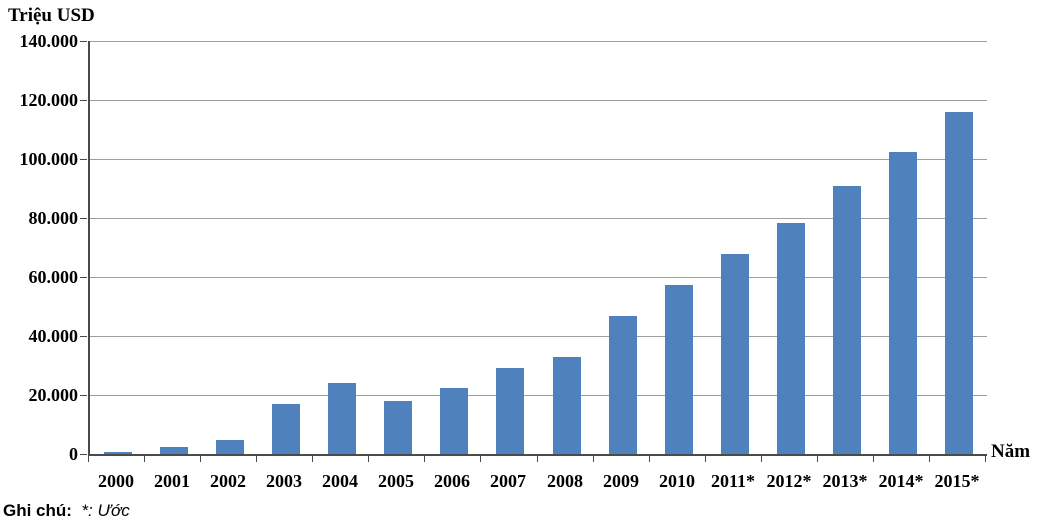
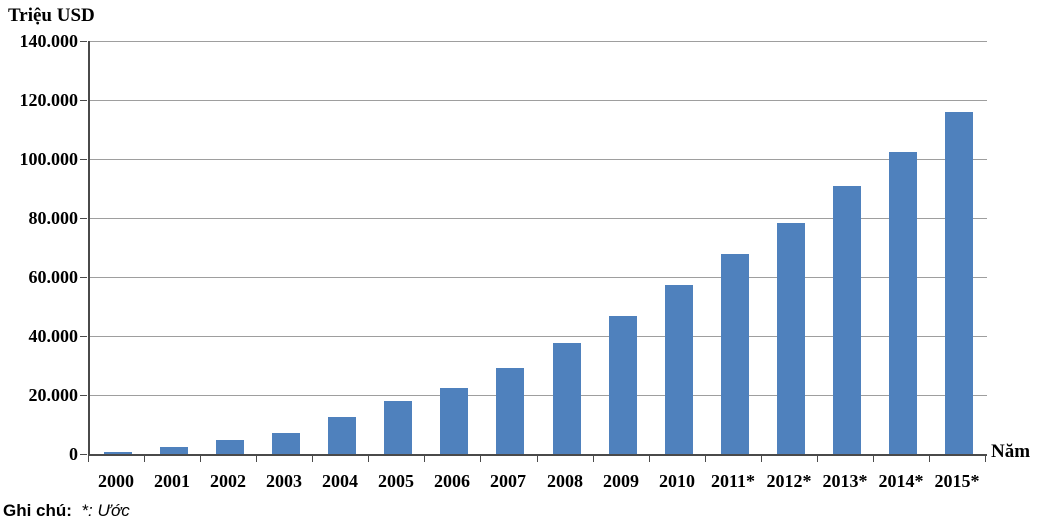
2003: 17000 -> 7000
2004: 24000 -> 12000
2008: 33000 -> 38000
